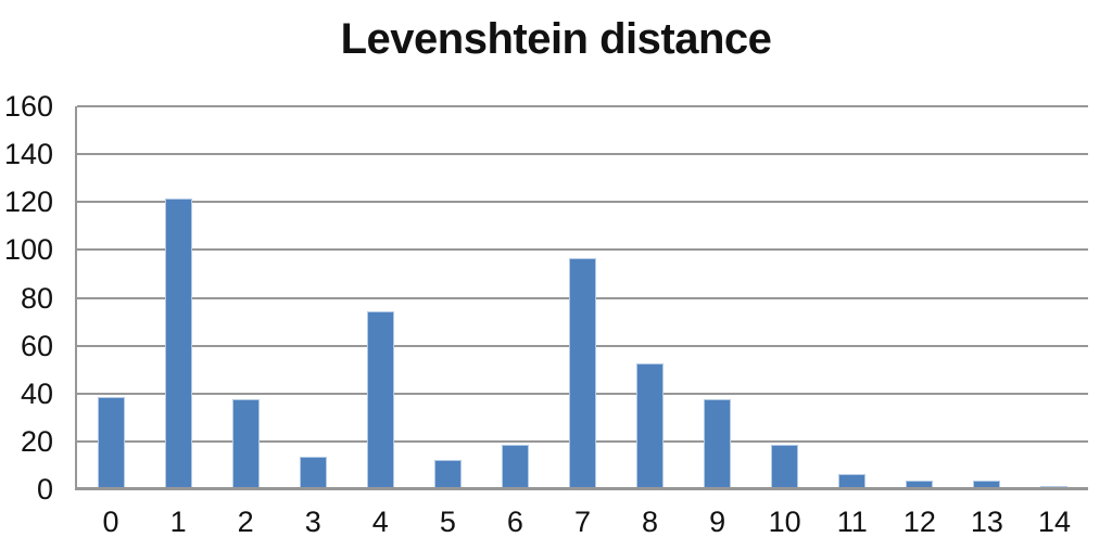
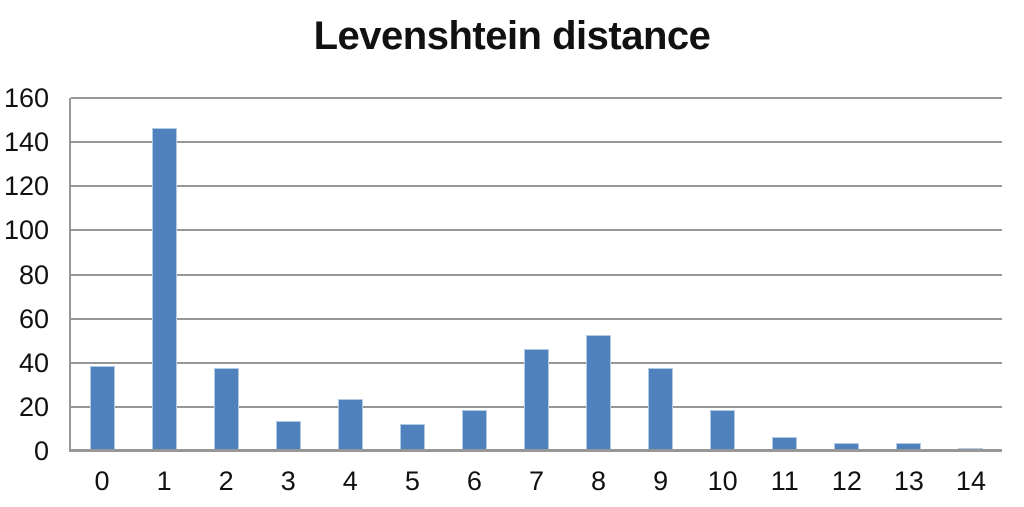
1: 121 -> 146
4: 74 -> 23
7: 96 -> 46
